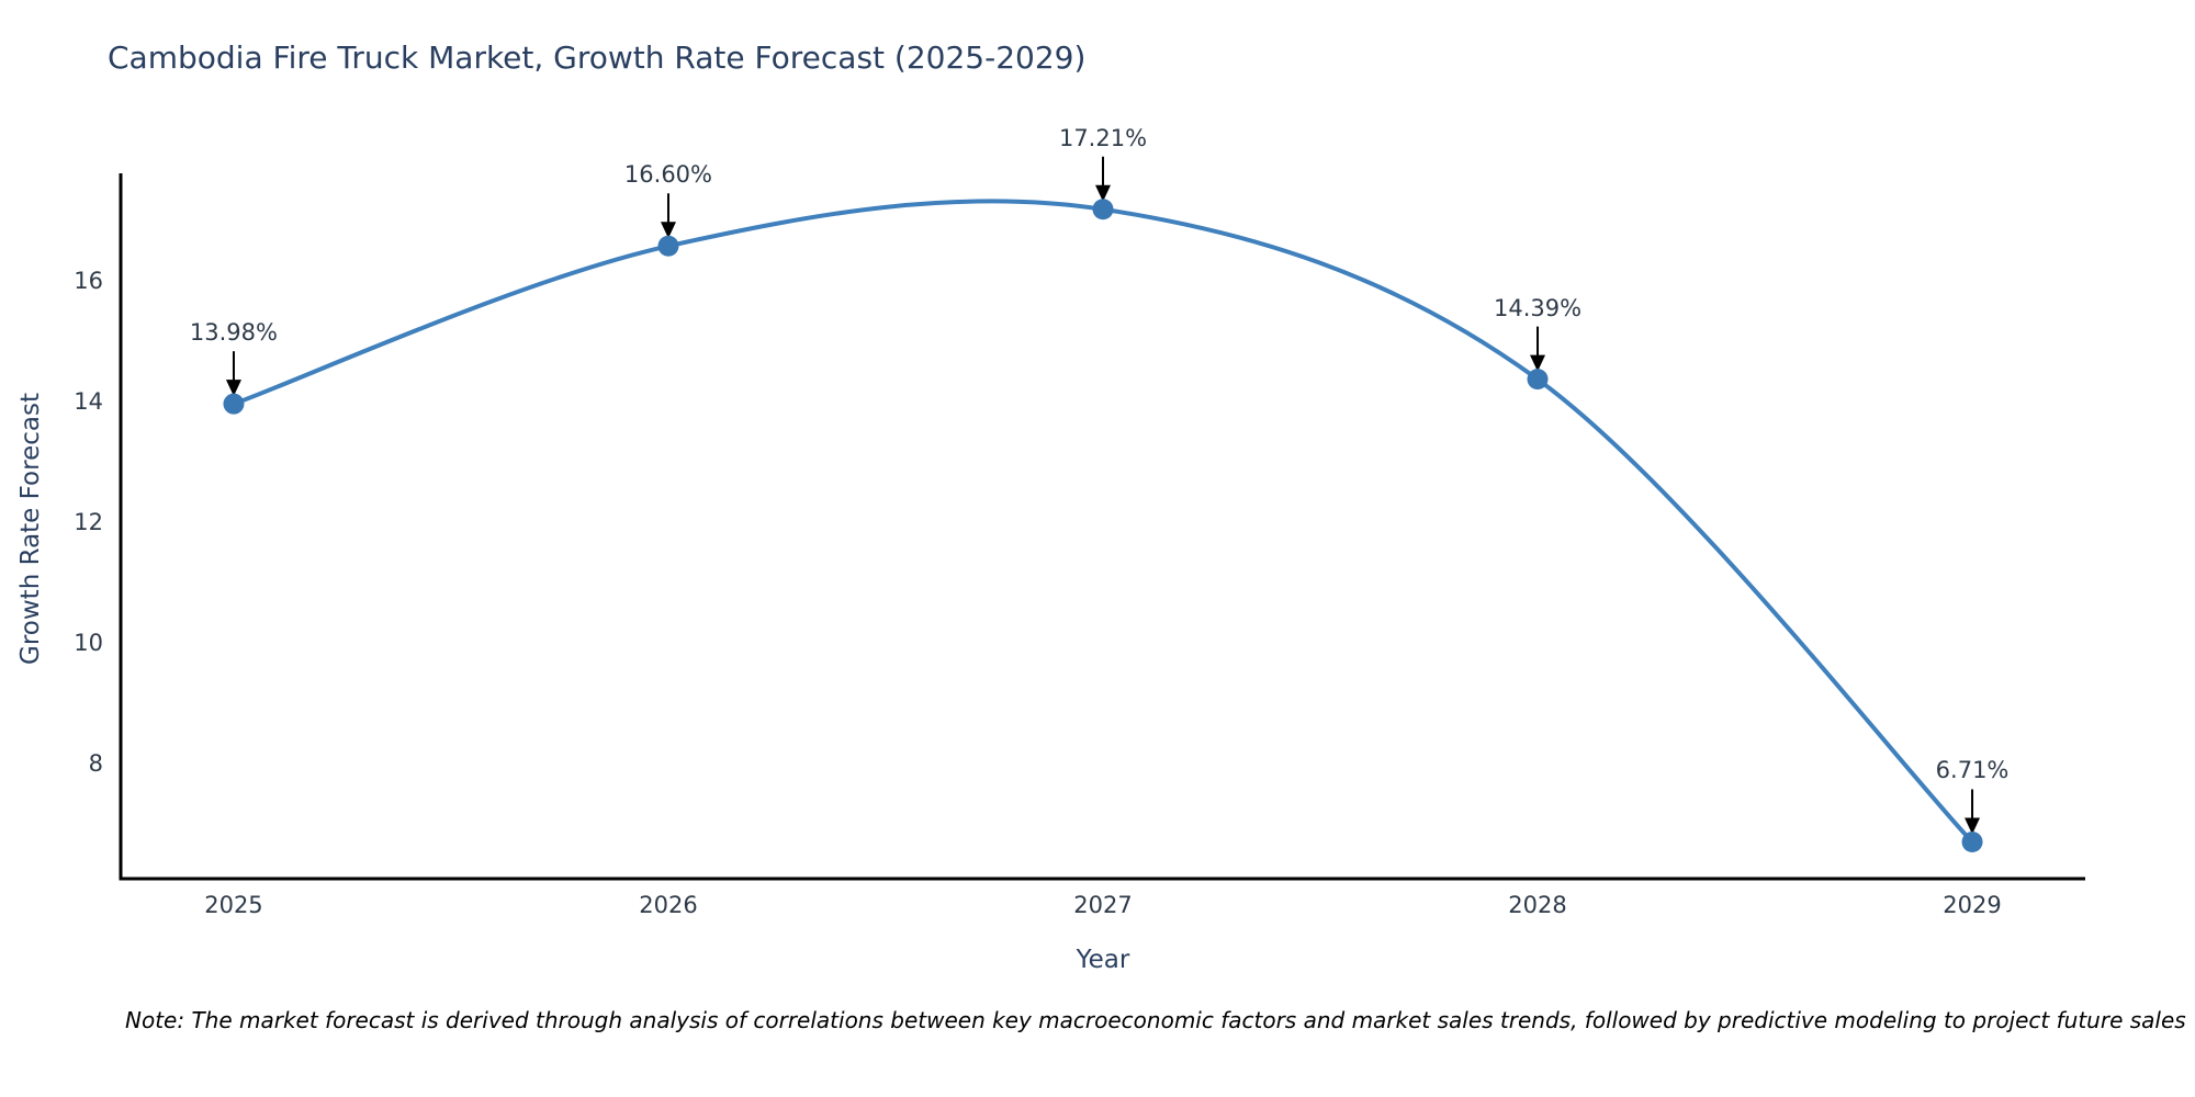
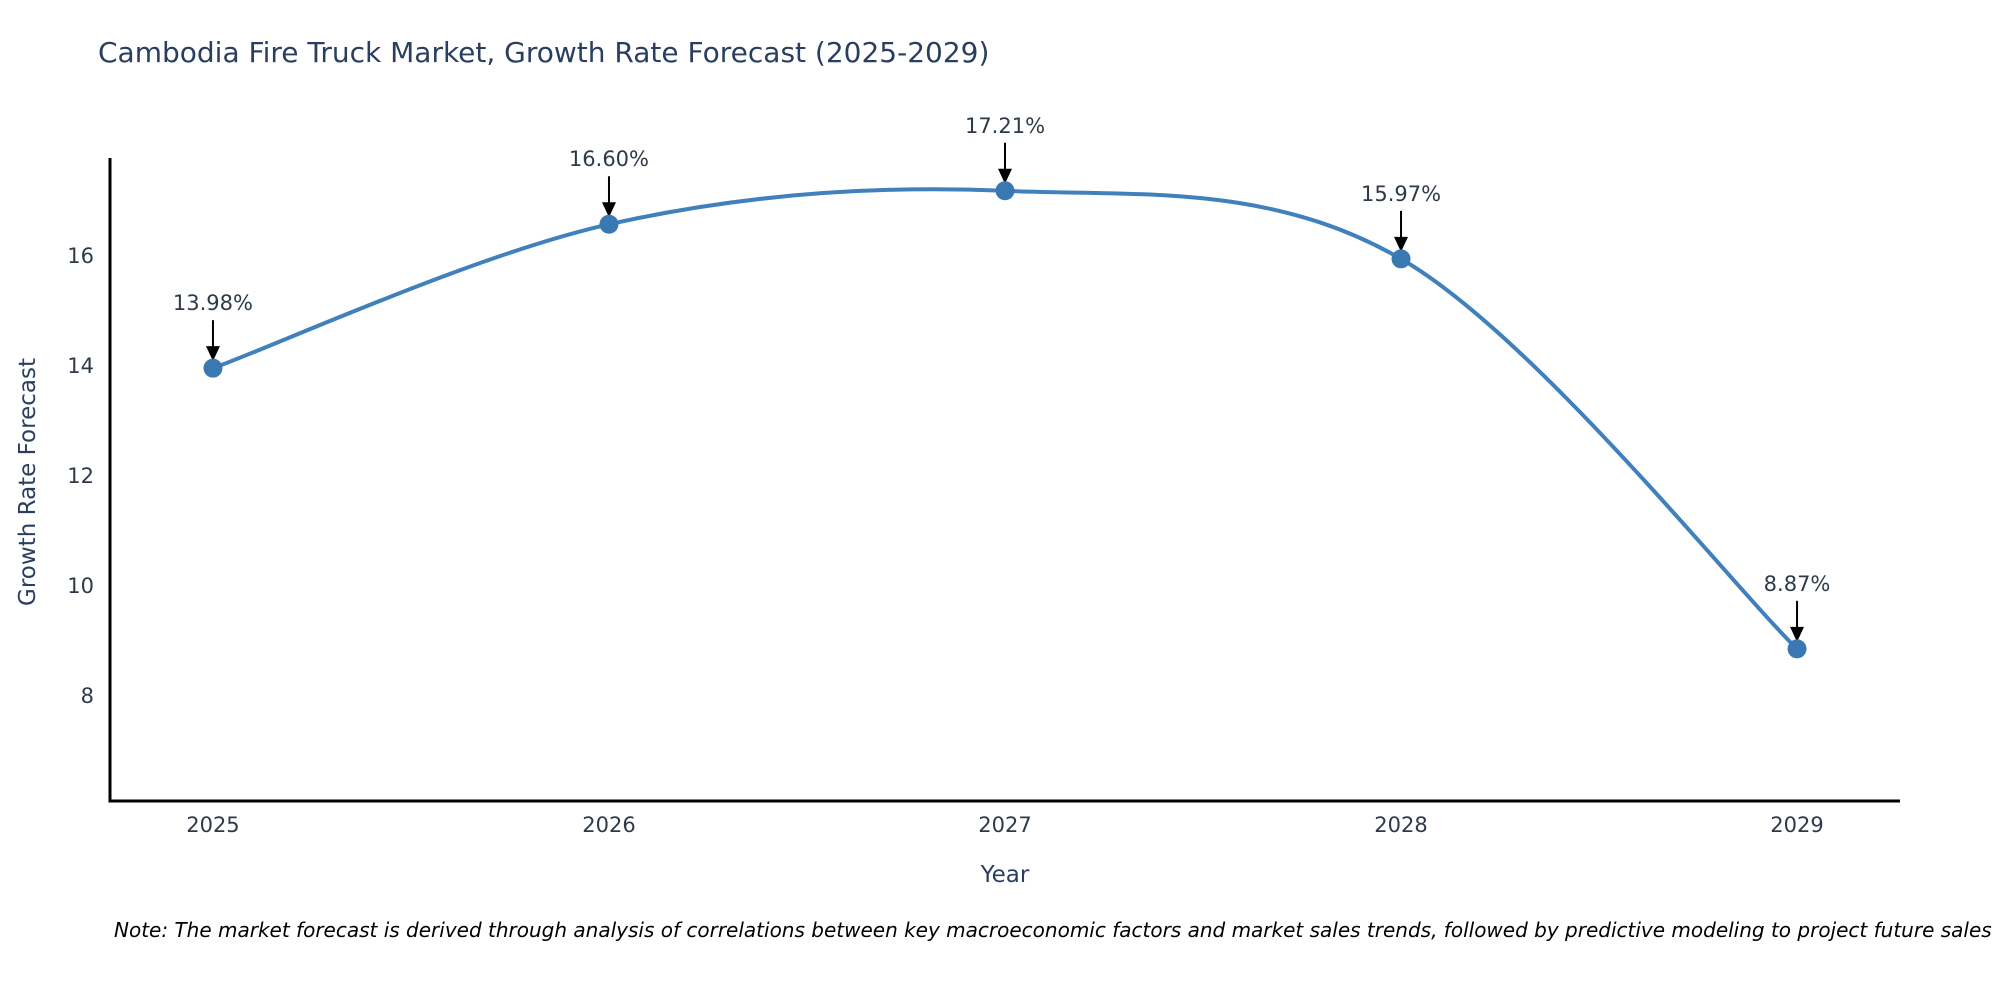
2028: 14.39% -> 15.97%
2029: 6.71% -> 8.87%
